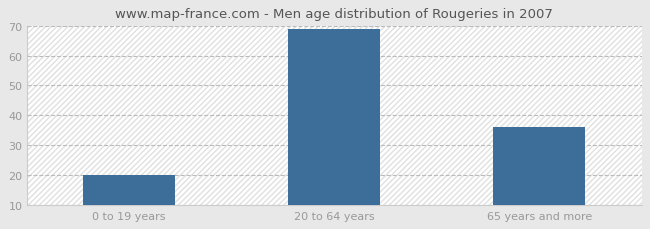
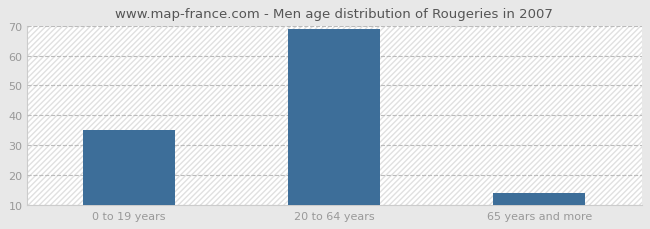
0 to 19 years: 20 -> 35
65 years and more: 36 -> 14
